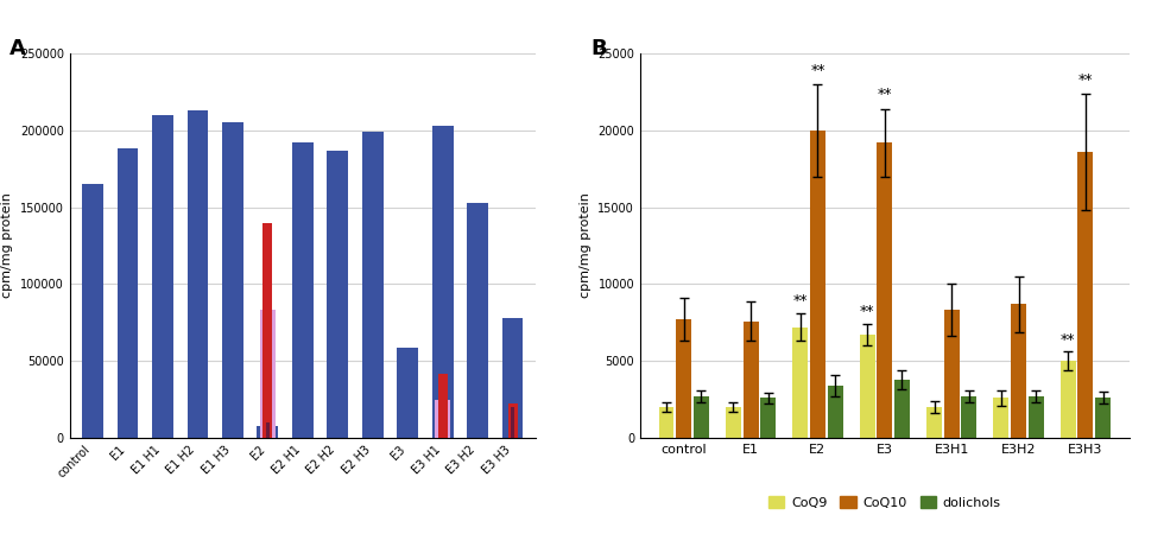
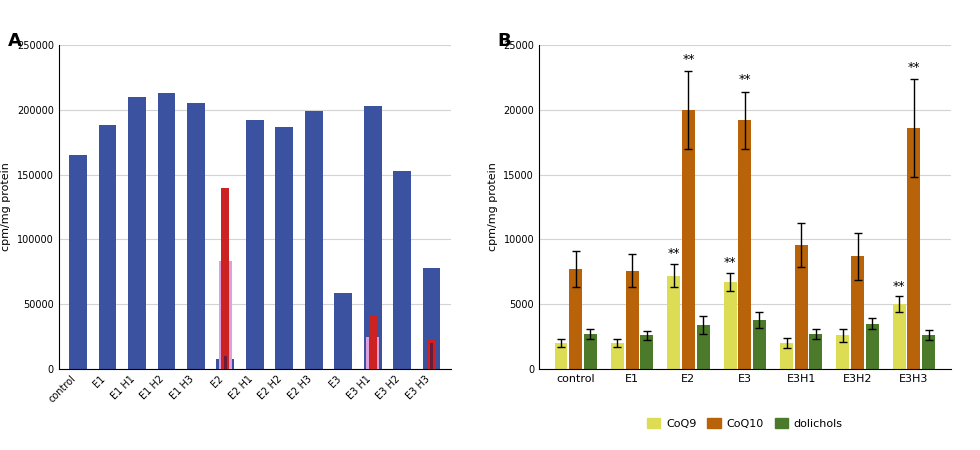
CoQ10/E3H1: 8300 -> 9600
dolichols/E3H2: 2700 -> 3500
